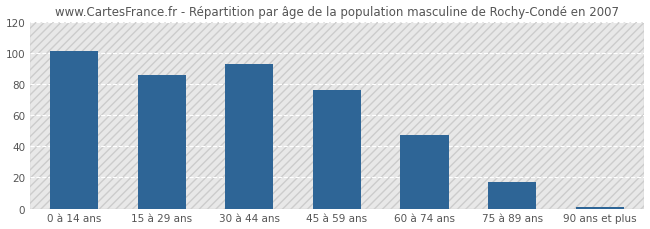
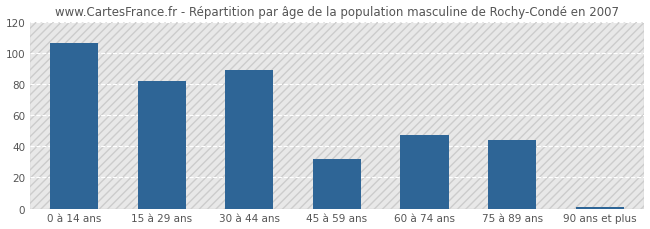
0 à 14 ans: 101 -> 106
15 à 29 ans: 86 -> 82
30 à 44 ans: 93 -> 89
45 à 59 ans: 76 -> 32
75 à 89 ans: 17 -> 44
